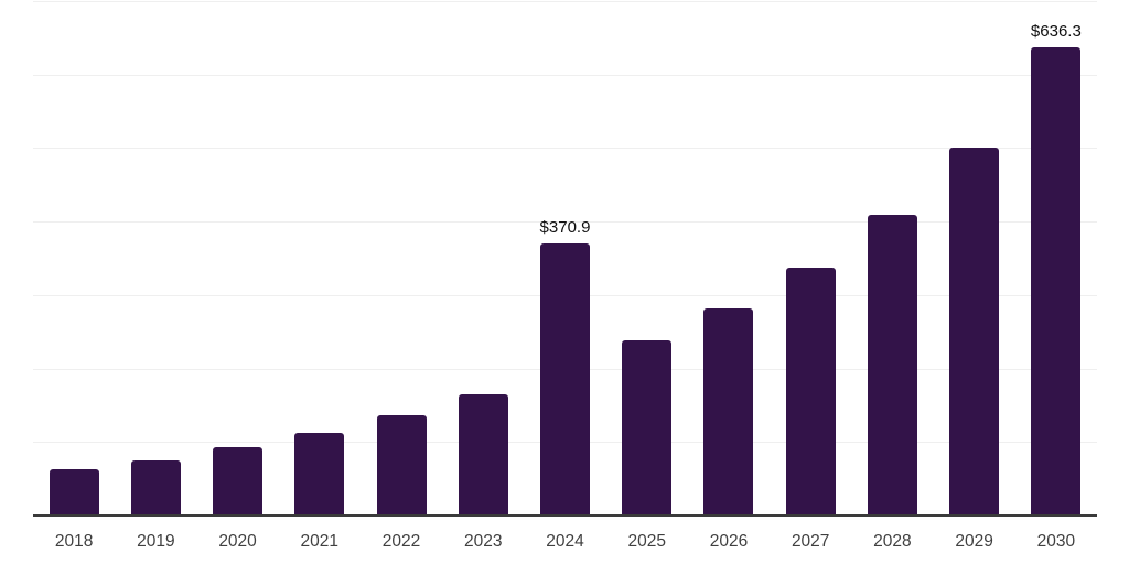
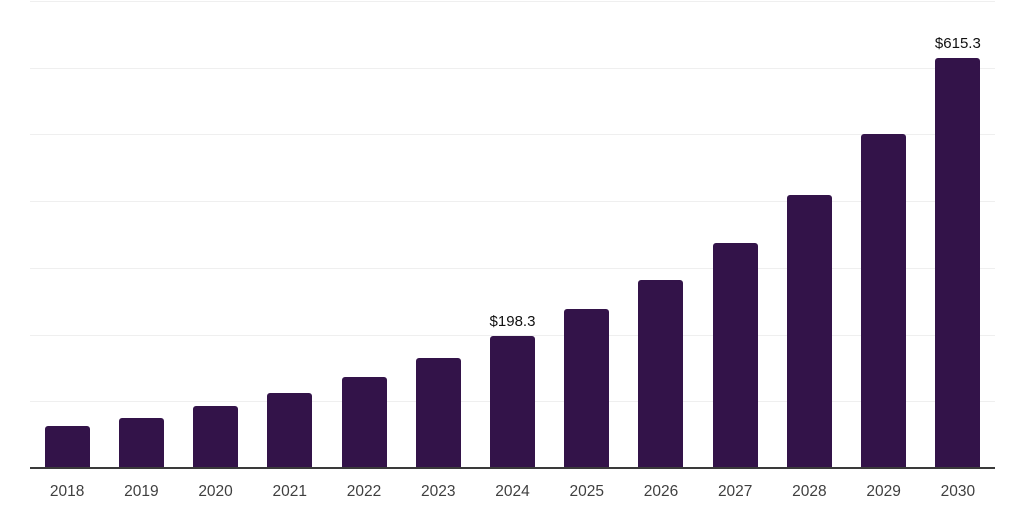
2024: $370.9 -> $198.3
2030: $636.3 -> $615.3
